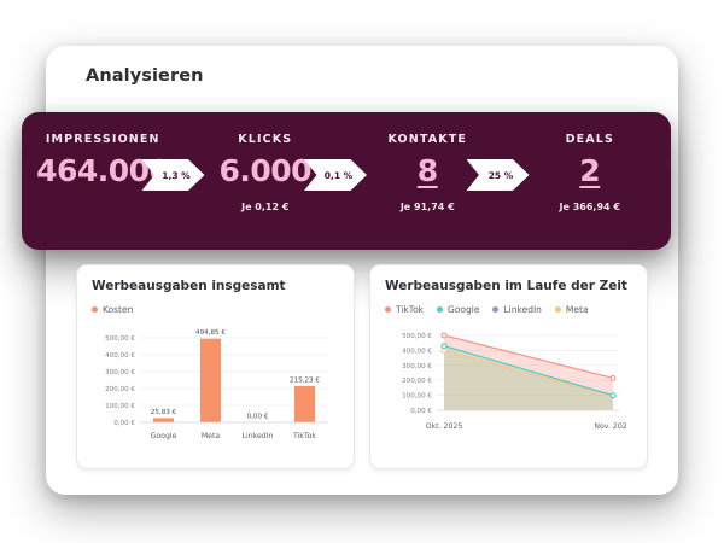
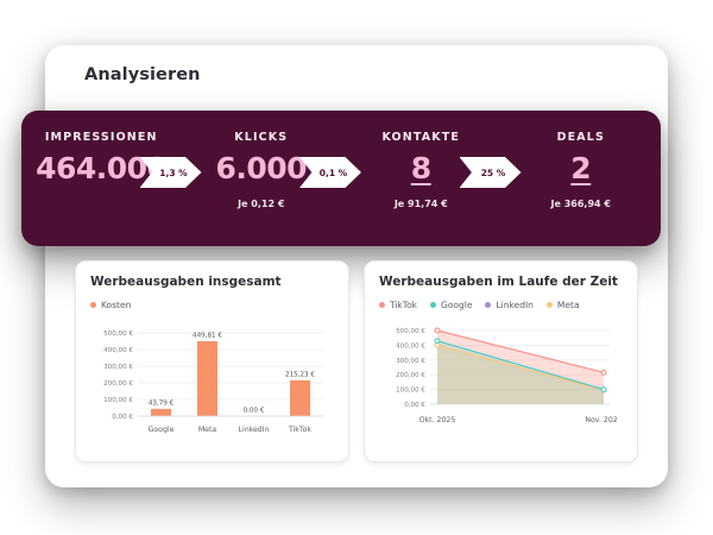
Werbeausgaben insgesamt/Google: 25,83 -> 43,79
Werbeausgaben insgesamt/Meta: 494,85 -> 449,81
